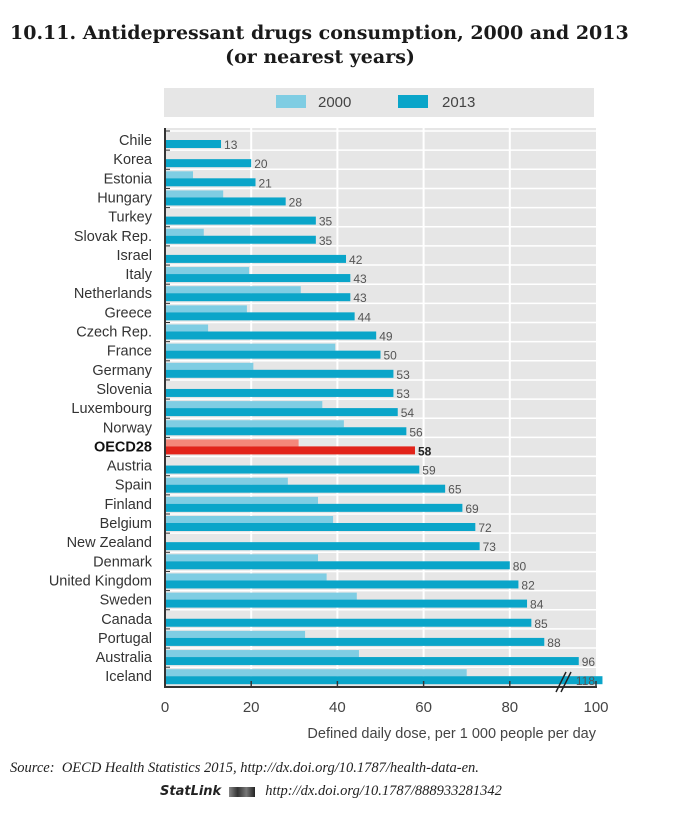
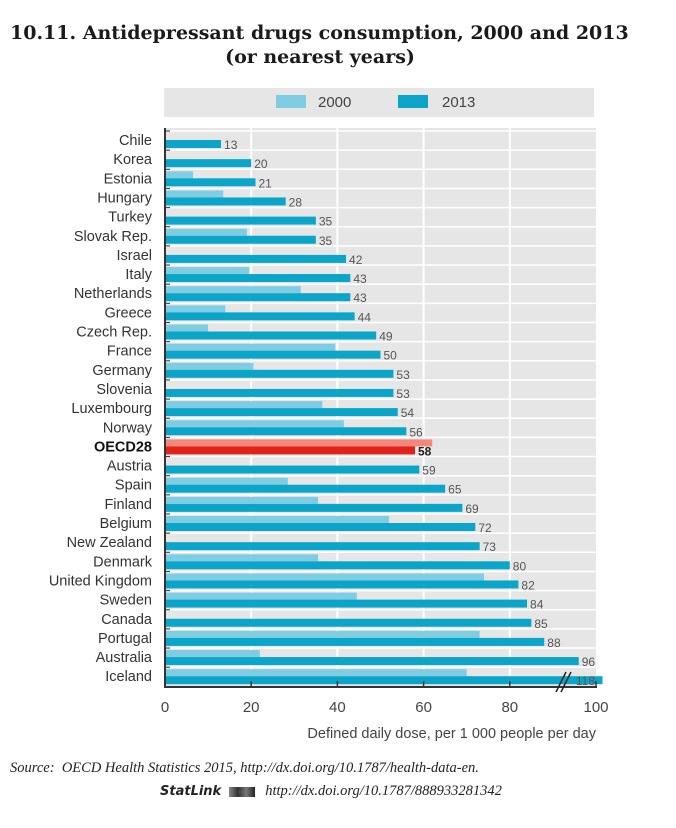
2000/Slovak Rep.: 9 -> 19
2000/Greece: 19 -> 14
2000/OECD28: 31 -> 62
2000/Belgium: 39 -> 52
2000/United Kingdom: 38 -> 74
2000/Portugal: 32 -> 73
2000/Australia: 45 -> 22
